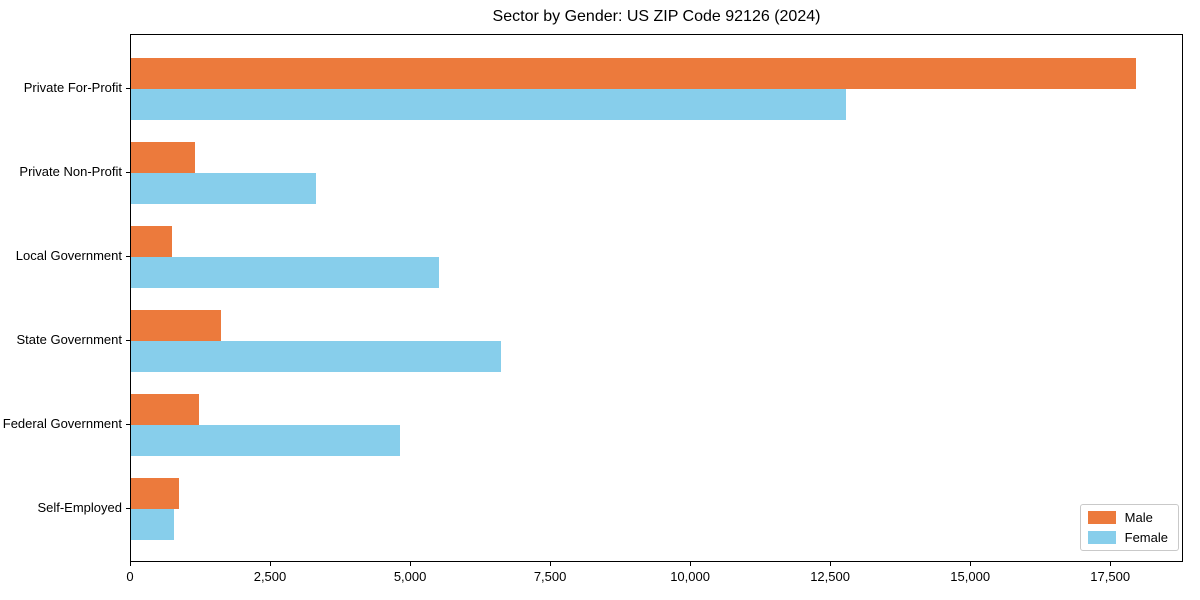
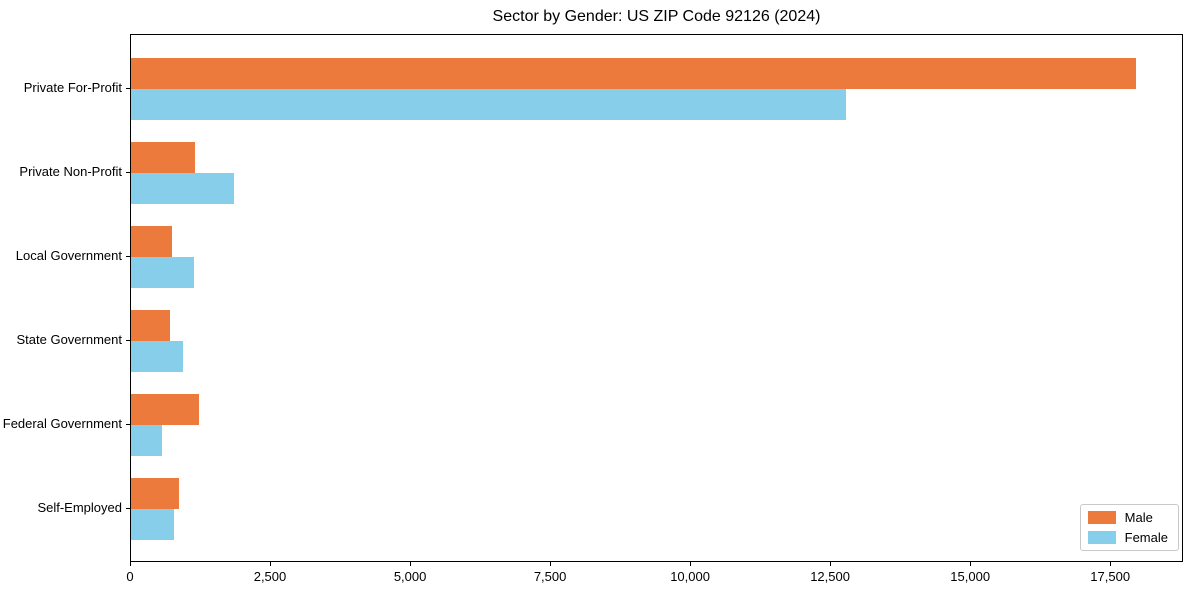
Female/Private Non-Profit: 3300 -> 1800
Female/Local Government: 5500 -> 1100
Male/State Government: 1600 -> 700
Female/State Government: 6600 -> 900
Female/Federal Government: 4800 -> 600
